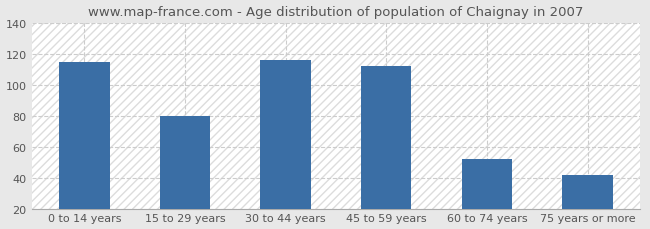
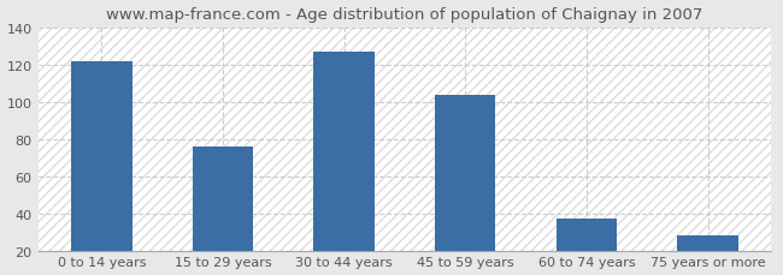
0 to 14 years: 115 -> 122
15 to 29 years: 80 -> 76
30 to 44 years: 116 -> 127
45 to 59 years: 112 -> 104
60 to 74 years: 52 -> 37
75 years or more: 42 -> 28
